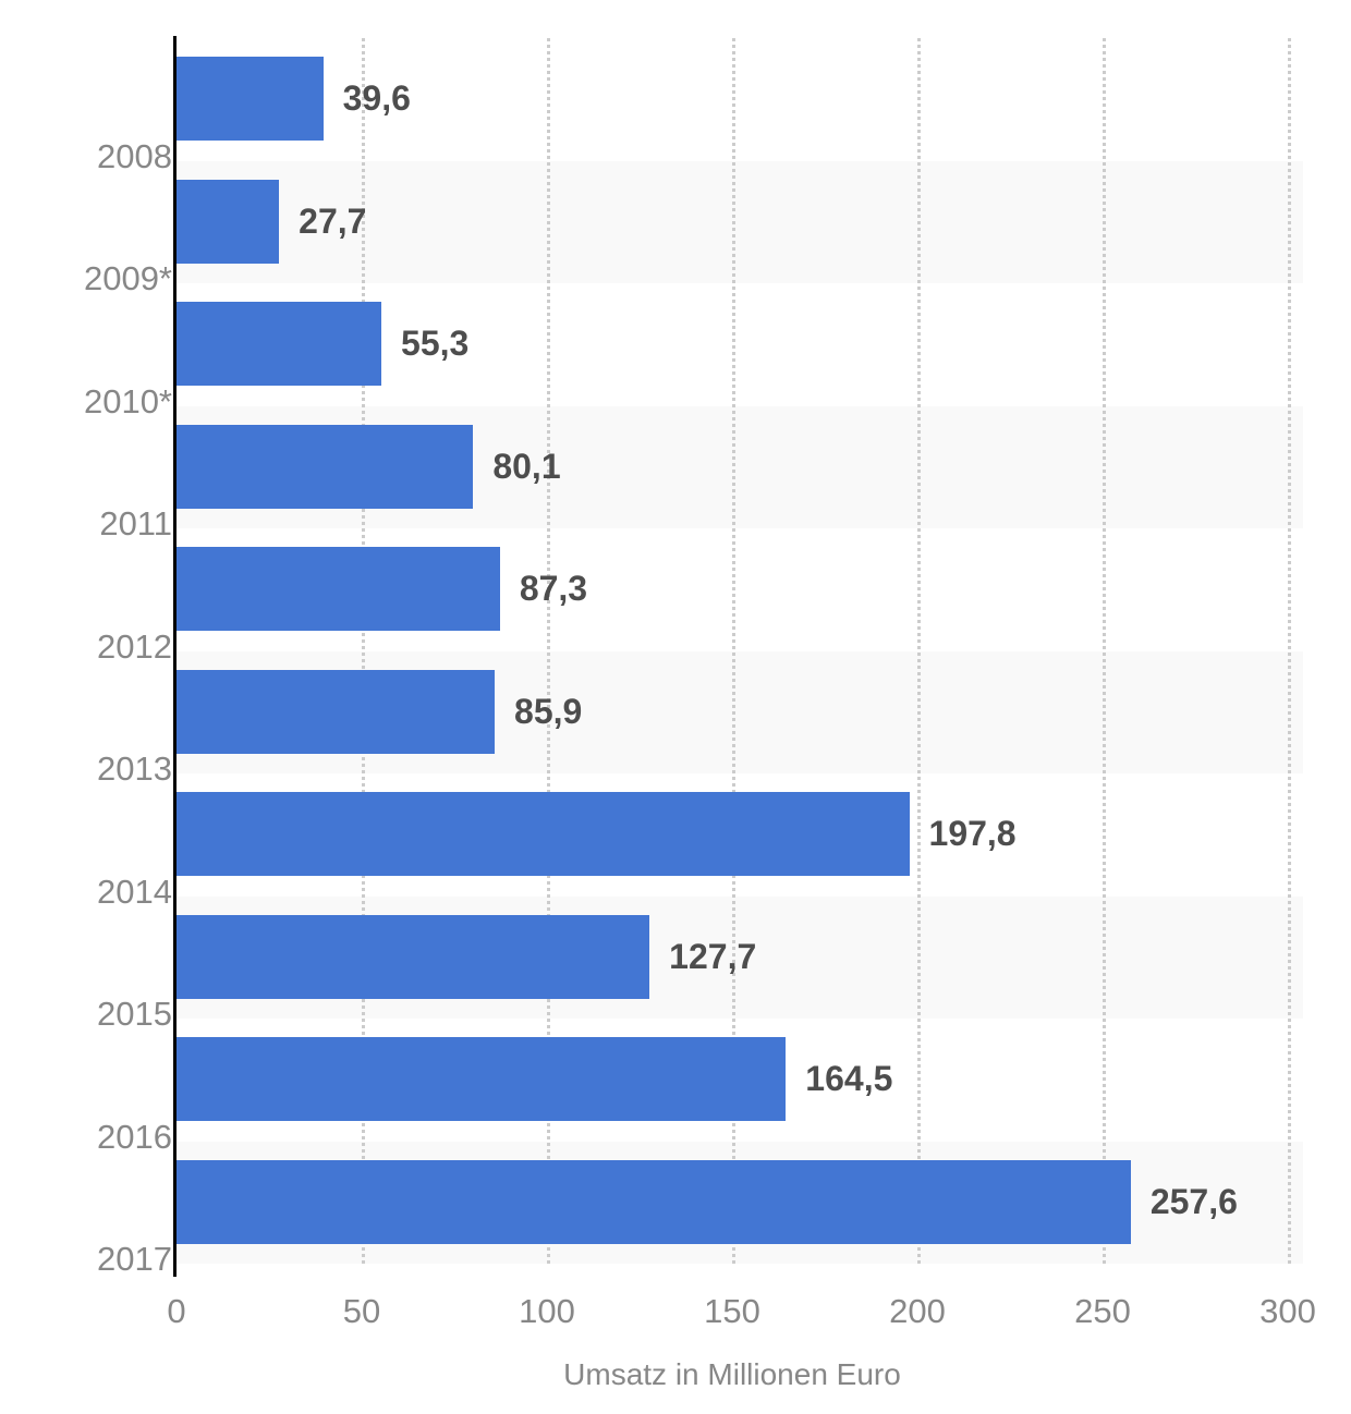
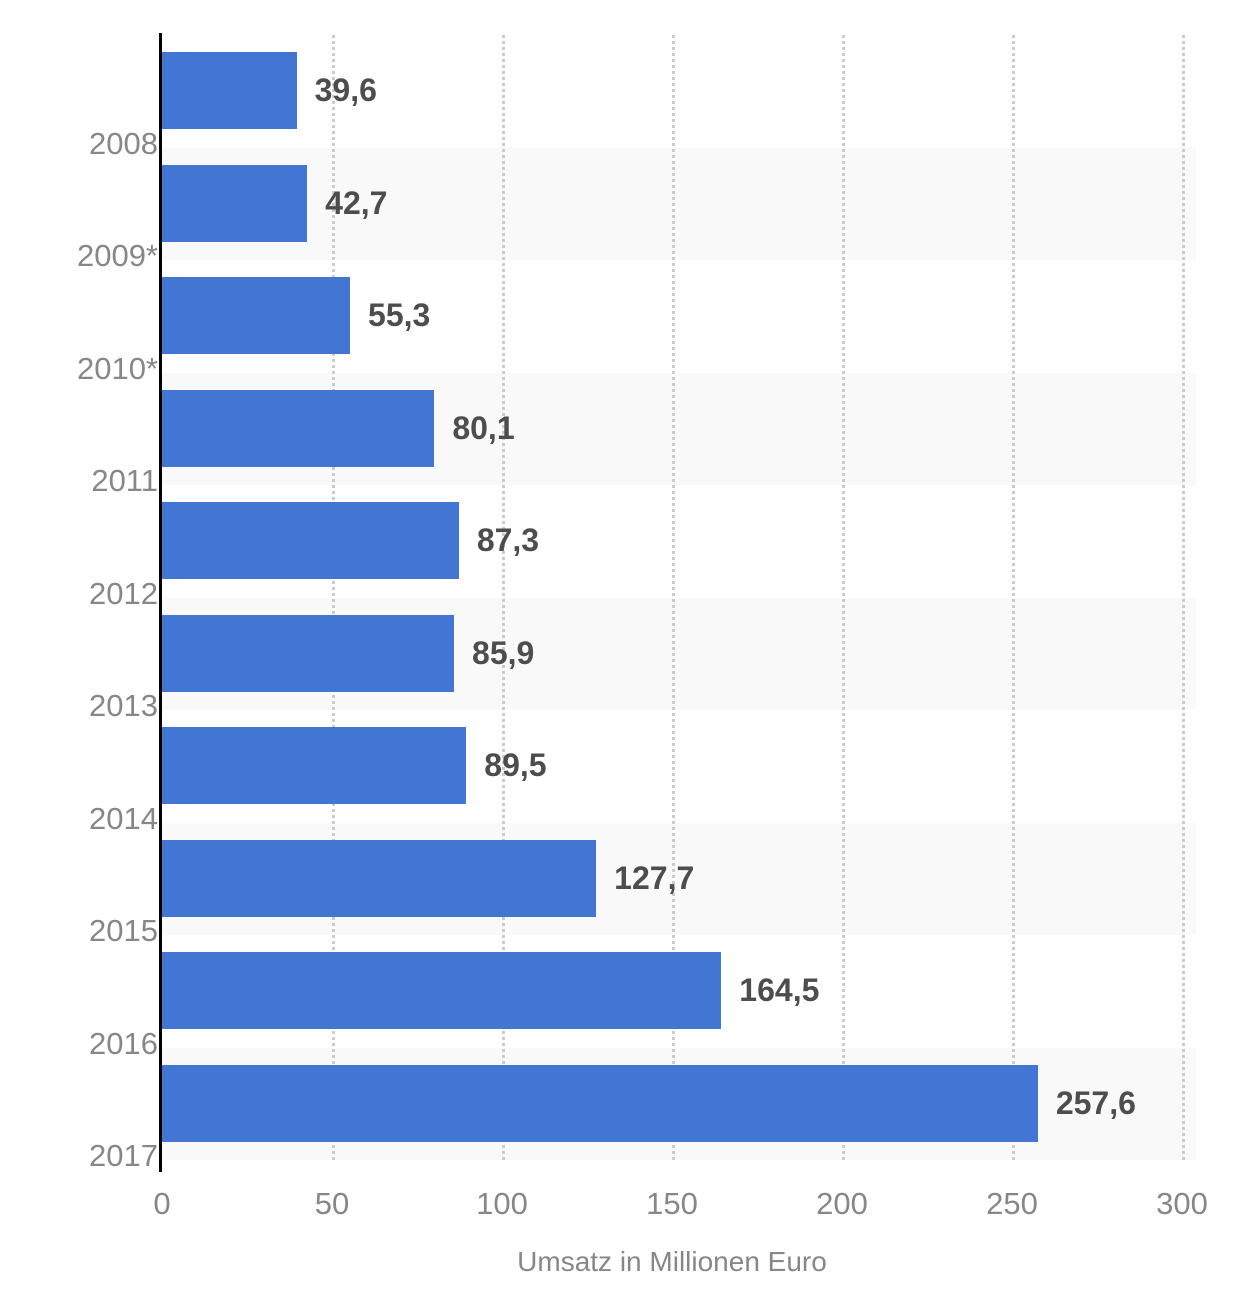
2009*: 27,7 -> 42,7
2014: 197,8 -> 89,5
